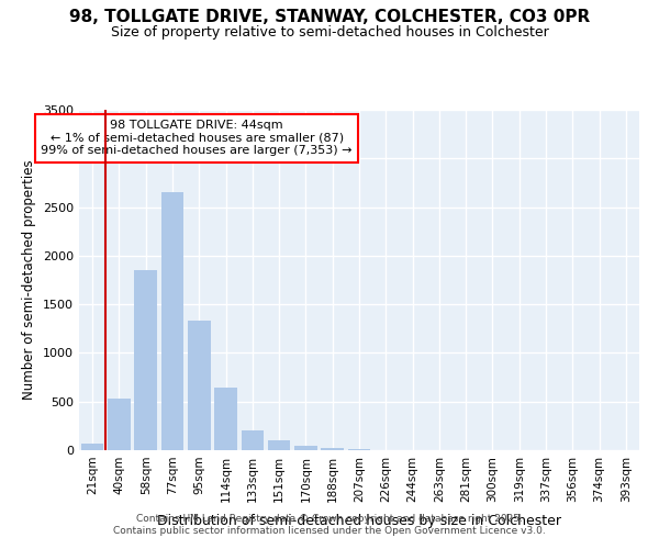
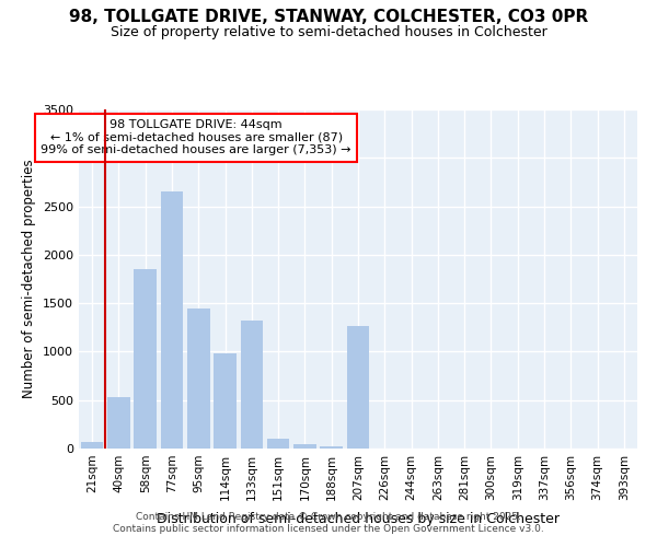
95sqm: 1330 -> 1440
114sqm: 640 -> 980
133sqm: 200 -> 1320
207sqm: 10 -> 1260
